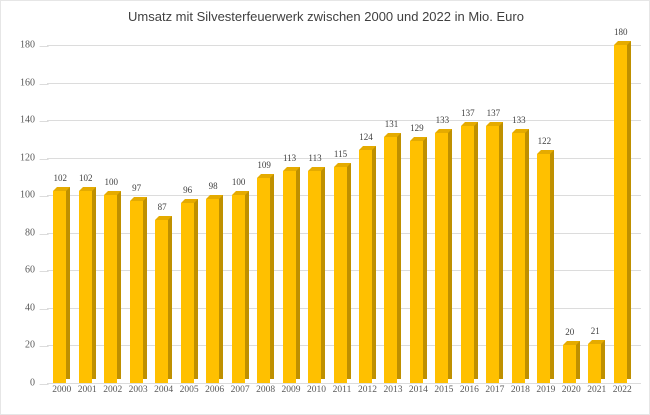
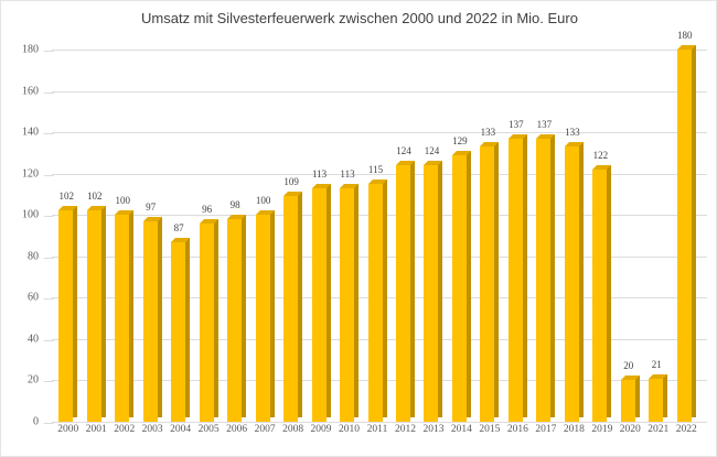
2013: 131 -> 124
